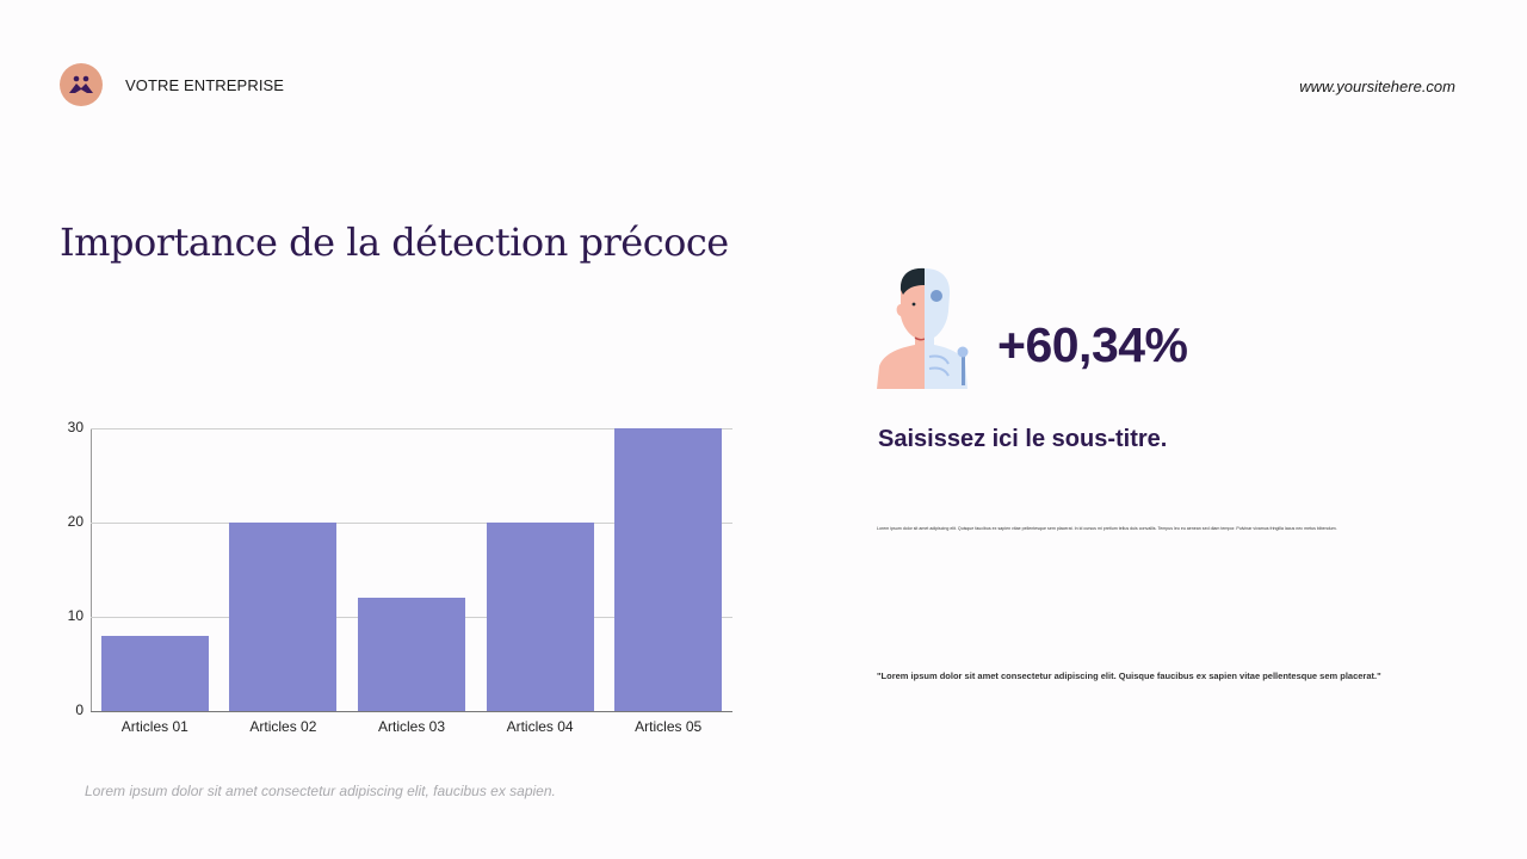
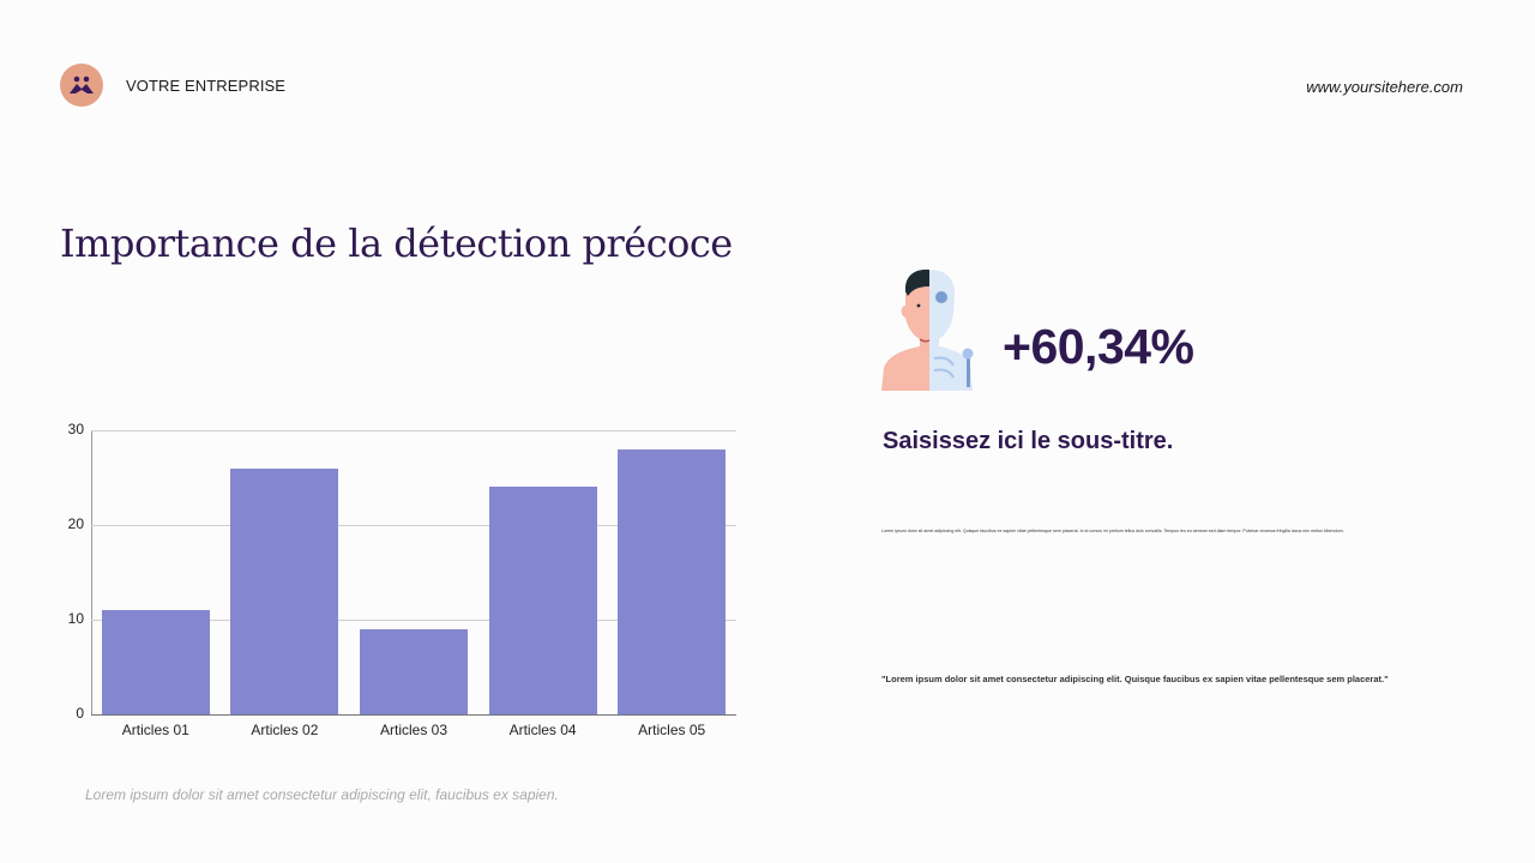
Articles 01: 8 -> 11
Articles 02: 20 -> 26
Articles 03: 12 -> 9
Articles 04: 20 -> 24
Articles 05: 30 -> 28
